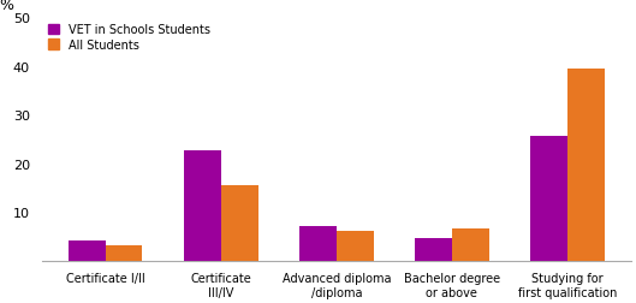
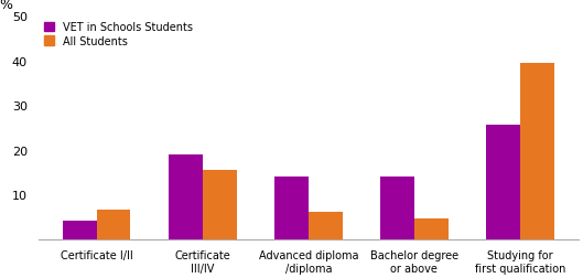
All Students/Certificate I/II: 3.0 -> 6.5
VET in Schools Students/Certificate III/IV: 22.5 -> 19.0
VET in Schools Students/Advanced diploma /diploma: 7.0 -> 14.0
VET in Schools Students/Bachelor degree or above: 4.5 -> 14.0
All Students/Bachelor degree or above: 6.5 -> 4.5
